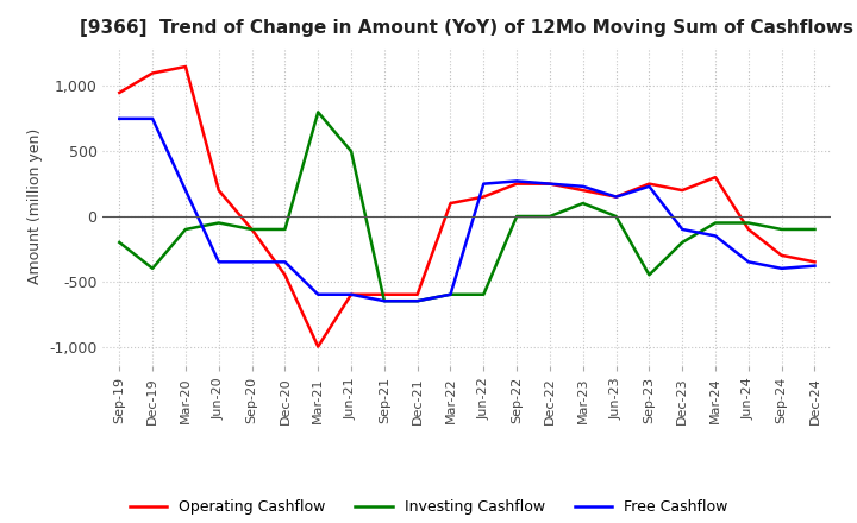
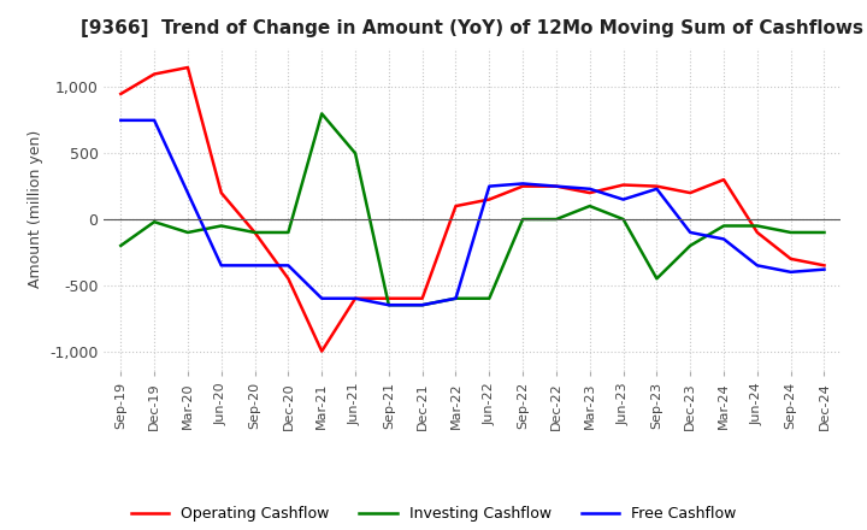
Investing Cashflow/Dec-19: -400 -> -20
Operating Cashflow/Jun-23: 150 -> 260
